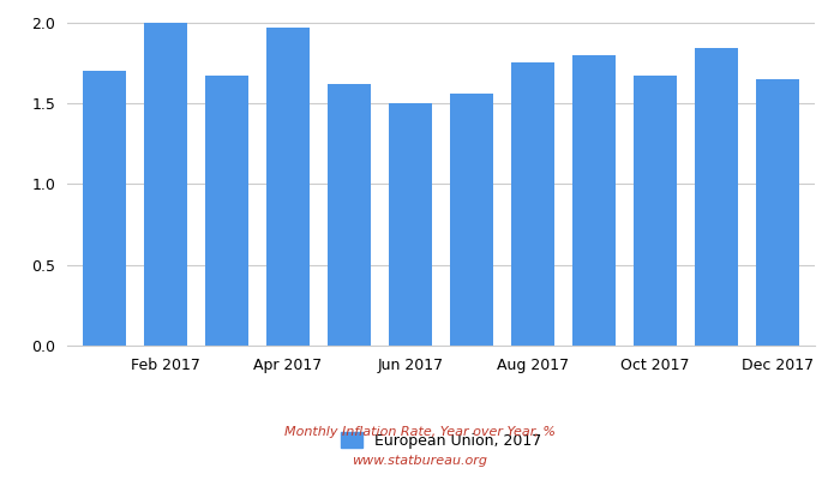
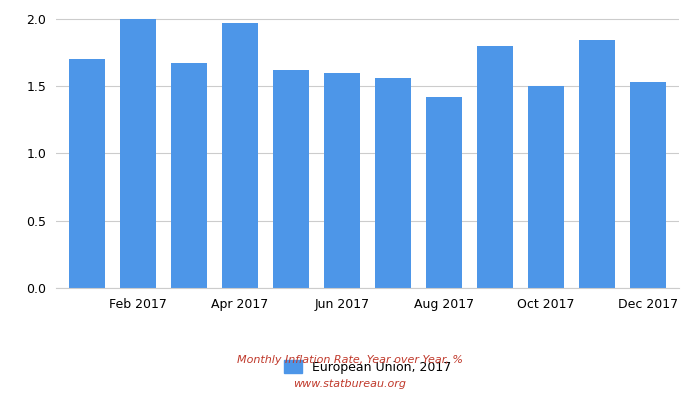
Jun 2017: 1.50 -> 1.60
Aug 2017: 1.75 -> 1.42
Oct 2017: 1.67 -> 1.50
Dec 2017: 1.65 -> 1.53
